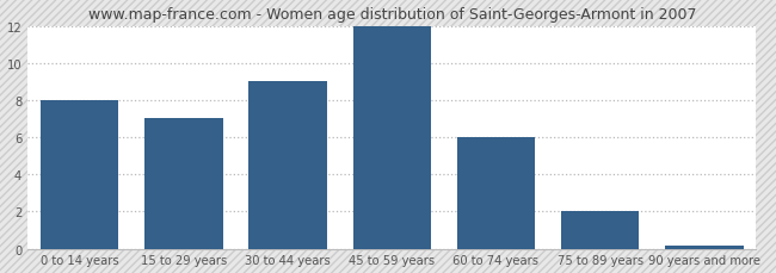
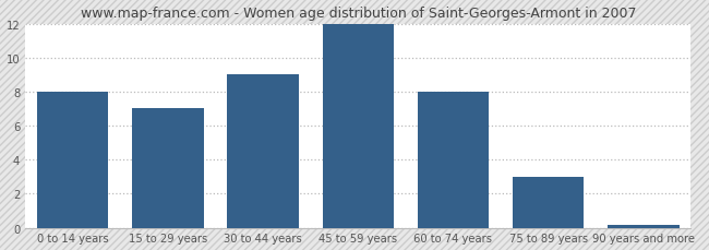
60 to 74 years: 6.0 -> 8.0
75 to 89 years: 2.0 -> 3.0
